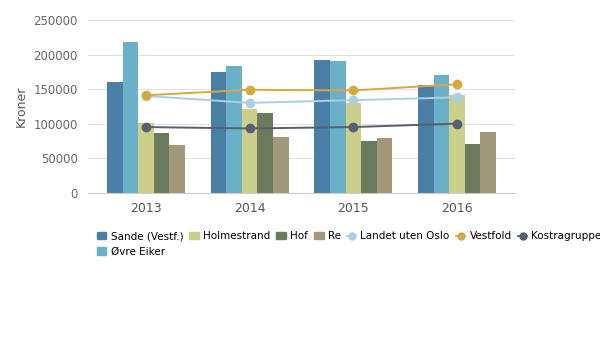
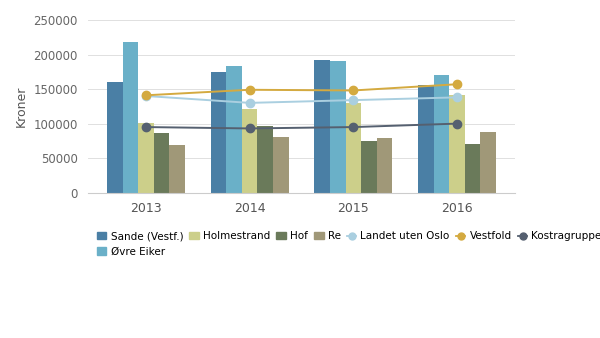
Hof/2014: 116000 -> 96000
